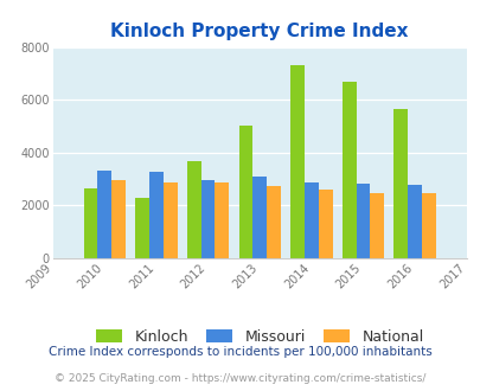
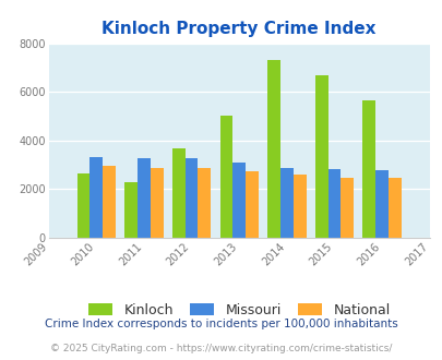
Missouri/2012: 2950 -> 3260
